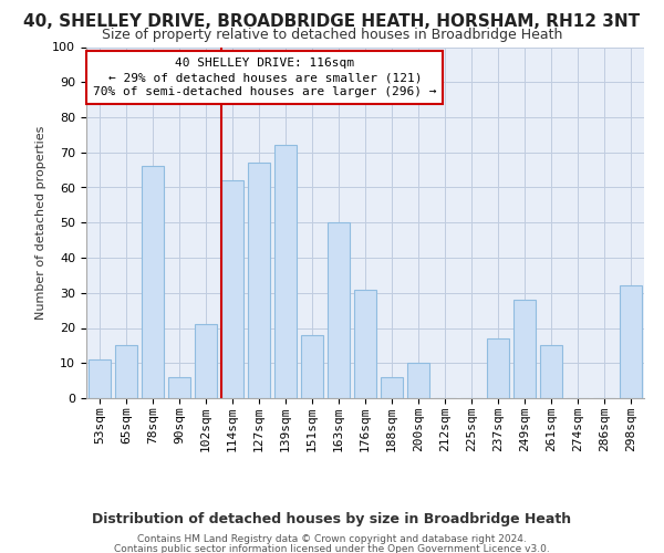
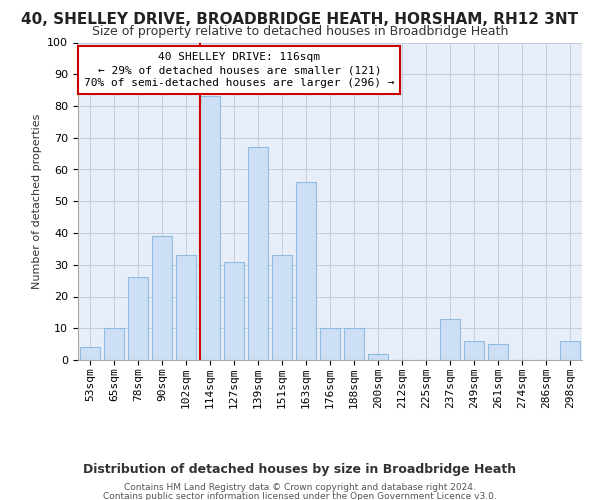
53sqm: 11 -> 4
65sqm: 15 -> 10
78sqm: 66 -> 26
90sqm: 6 -> 39
102sqm: 21 -> 33
114sqm: 62 -> 83
127sqm: 67 -> 31
139sqm: 72 -> 67
151sqm: 18 -> 33
163sqm: 50 -> 56
176sqm: 31 -> 10
188sqm: 6 -> 10
200sqm: 10 -> 2
237sqm: 17 -> 13
249sqm: 28 -> 6
261sqm: 15 -> 5
298sqm: 32 -> 6
